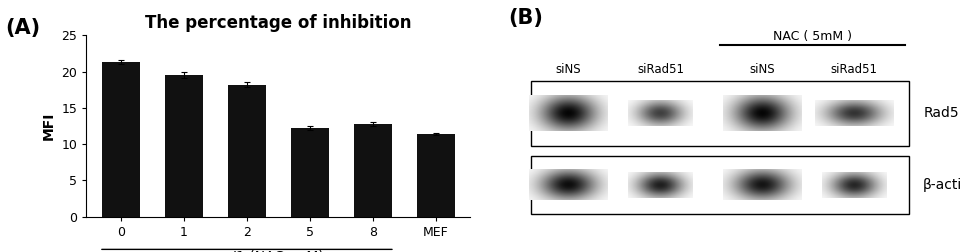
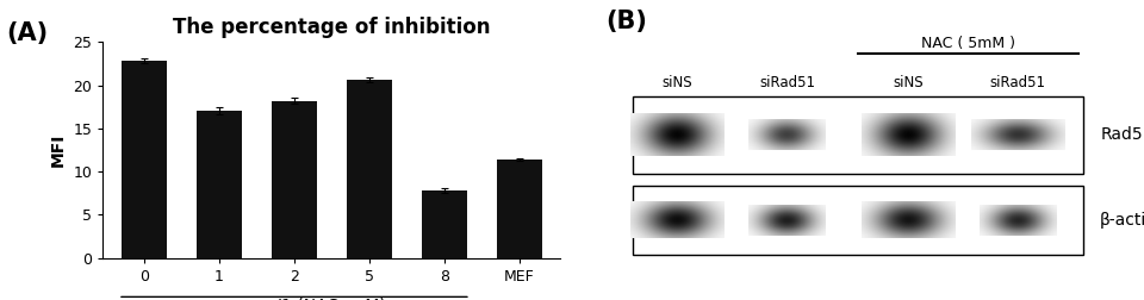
0: 21.3 -> 22.8
1: 19.5 -> 17.0
5: 12.2 -> 20.6
8: 12.8 -> 7.8
